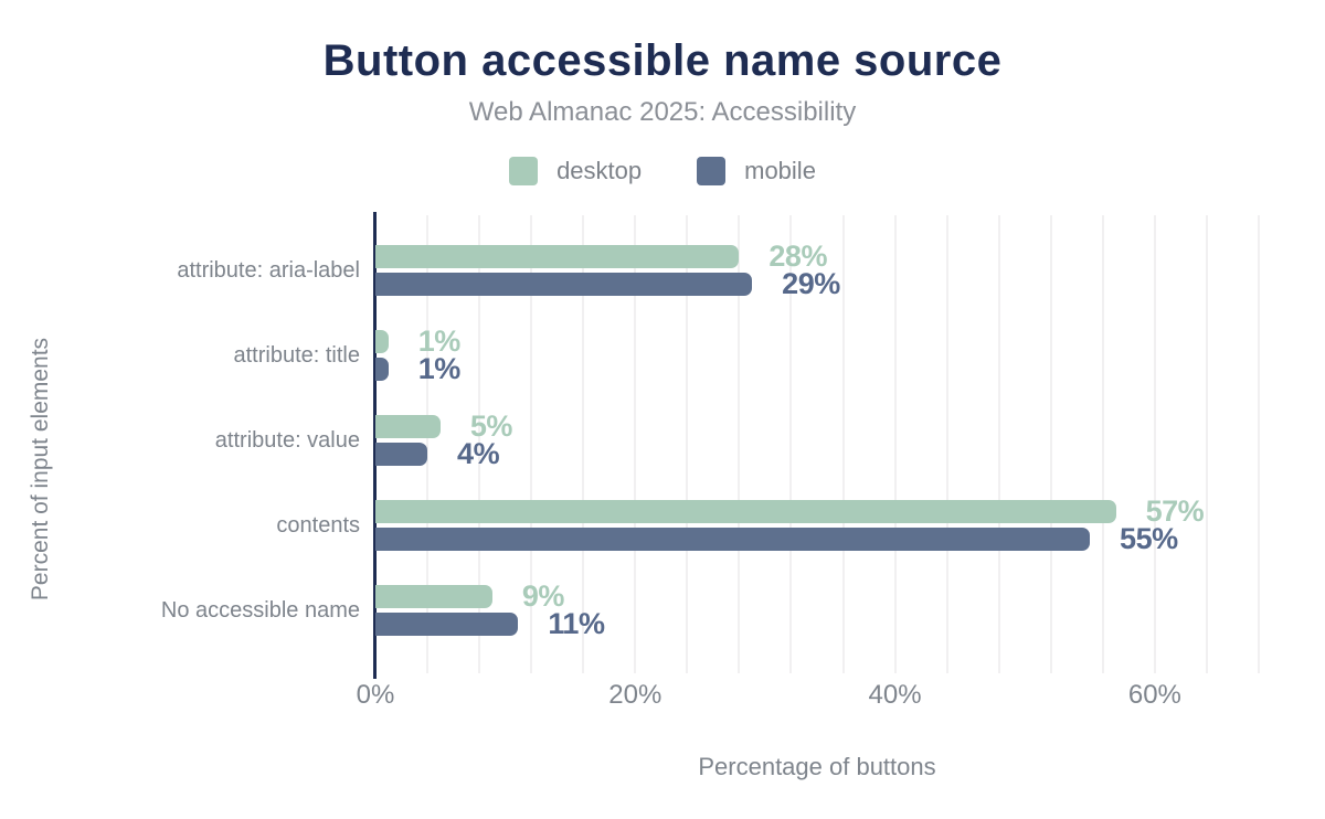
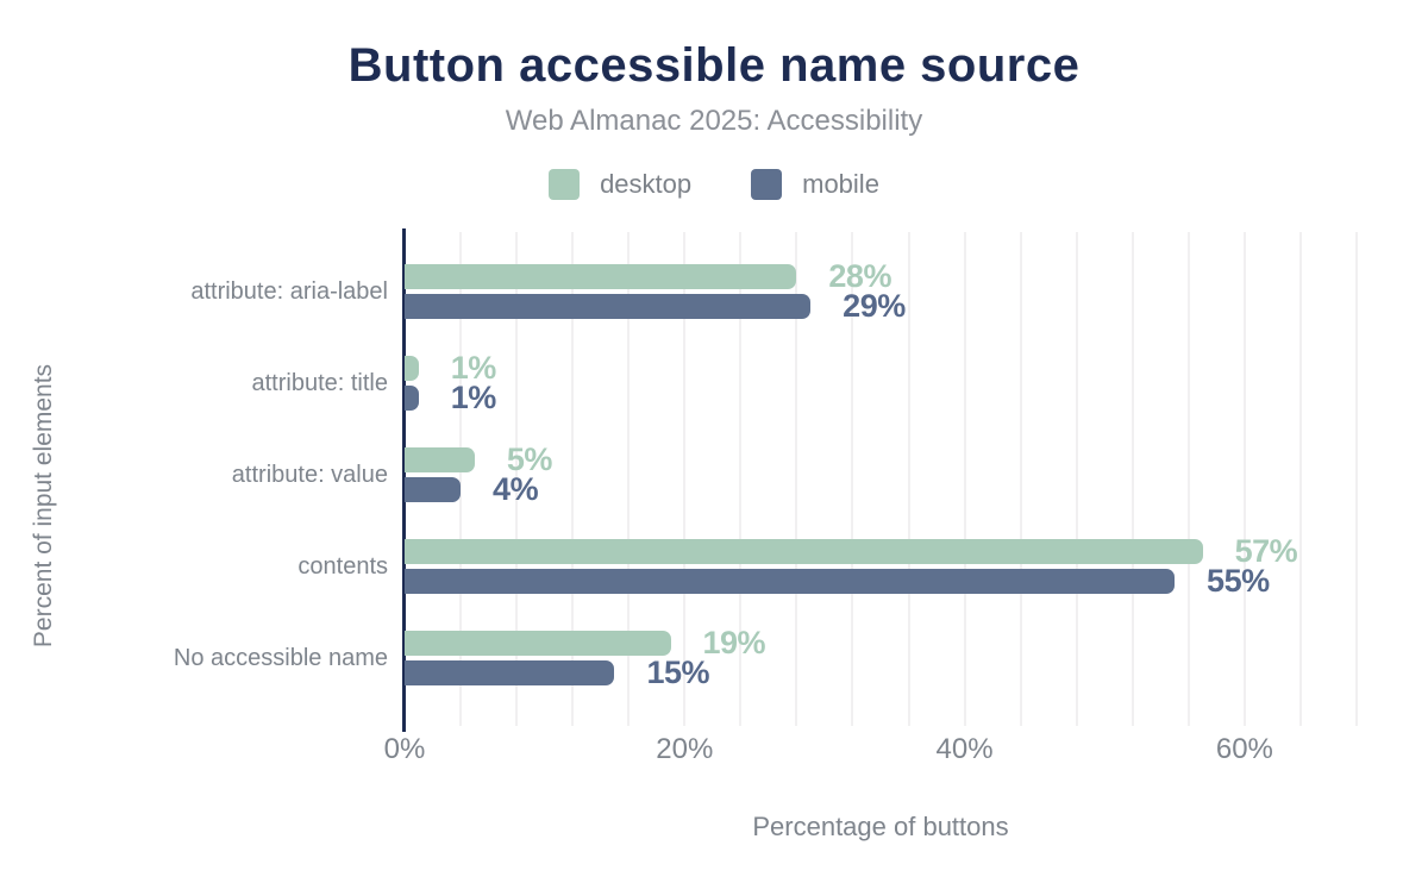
desktop/No accessible name: 9% -> 19%
mobile/No accessible name: 11% -> 15%
